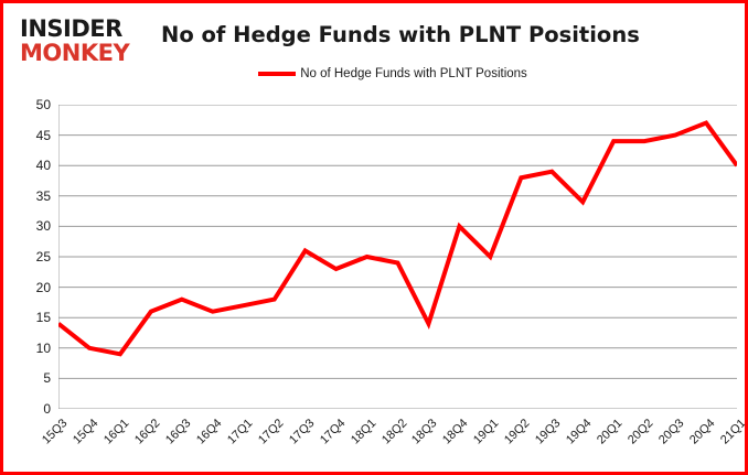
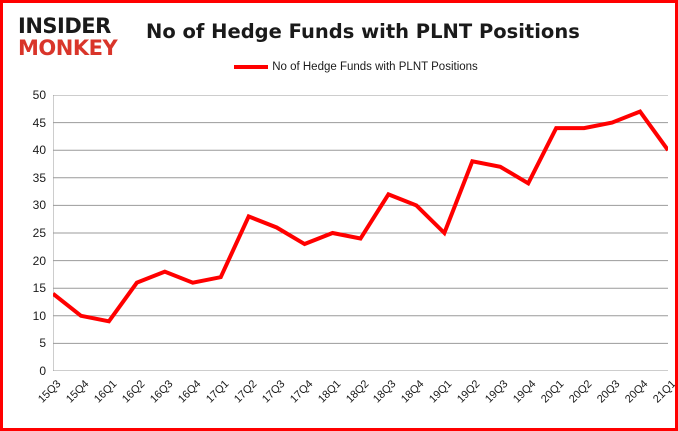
17Q2: 18 -> 28
18Q3: 14 -> 32
19Q3: 39 -> 37
